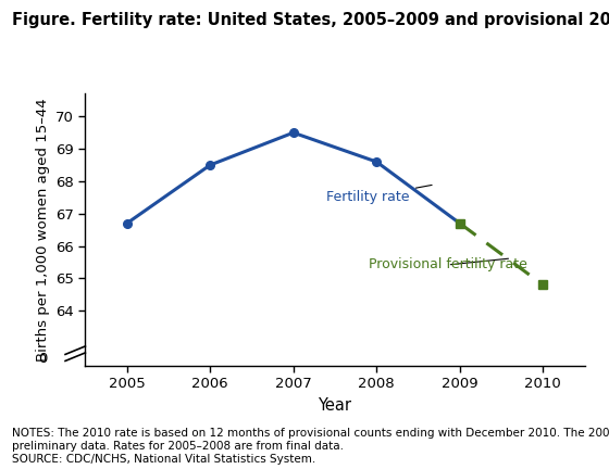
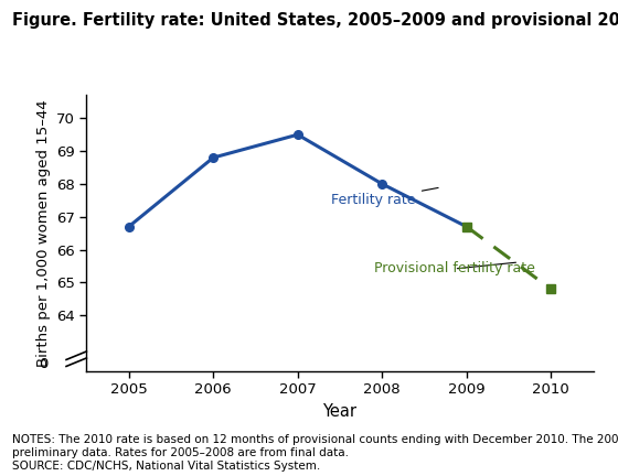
2006: 68.5 -> 68.8
2008: 68.6 -> 68.0
